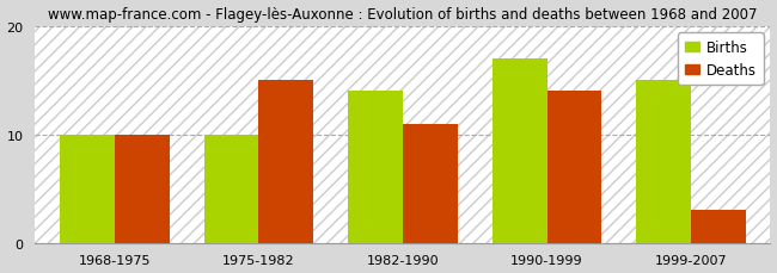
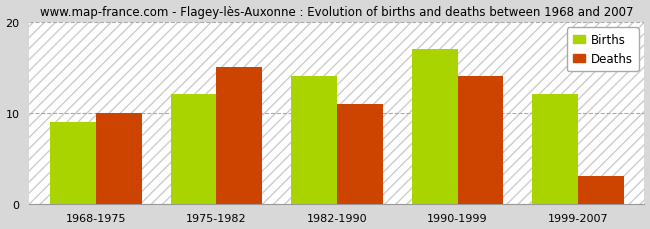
Births/1968-1975: 10 -> 9
Births/1975-1982: 10 -> 12
Births/1999-2007: 15 -> 12
